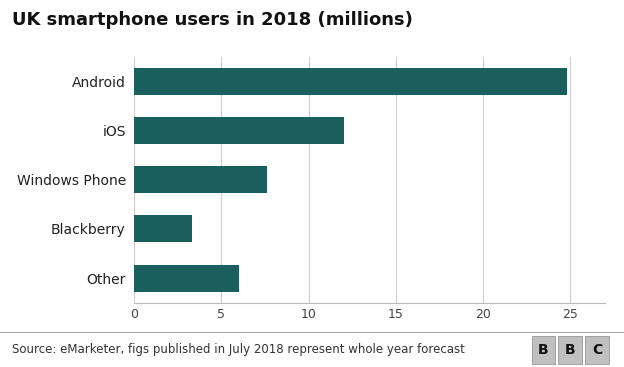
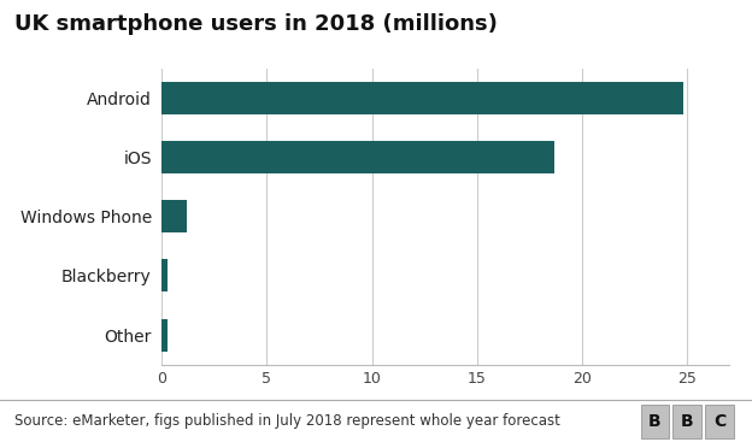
iOS: 12.0 -> 18.7
Windows Phone: 7.6 -> 1.2
Blackberry: 3.3 -> 0.3
Other: 6.0 -> 0.3
